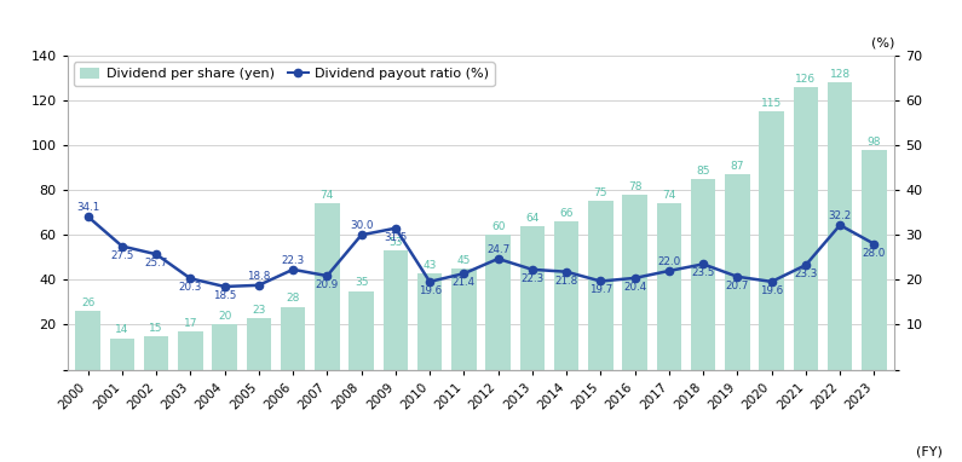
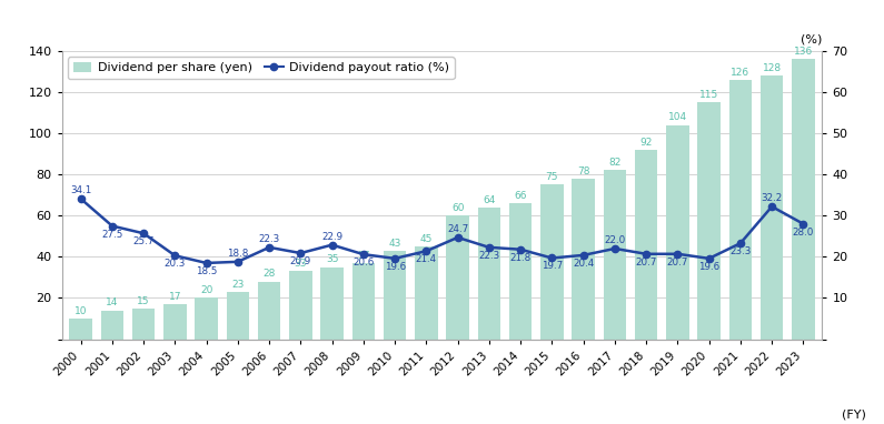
Dividend per share (yen)/2000: 26 -> 10
Dividend per share (yen)/2007: 74 -> 33
Dividend payout ratio (%)/2008: 30.0 -> 22.9
Dividend per share (yen)/2009: 53 -> 37
Dividend payout ratio (%)/2009: 31.5 -> 20.6
Dividend per share (yen)/2017: 74 -> 82
Dividend per share (yen)/2018: 85 -> 92
Dividend payout ratio (%)/2018: 23.5 -> 20.7
Dividend per share (yen)/2019: 87 -> 104
Dividend per share (yen)/2023: 98 -> 136
